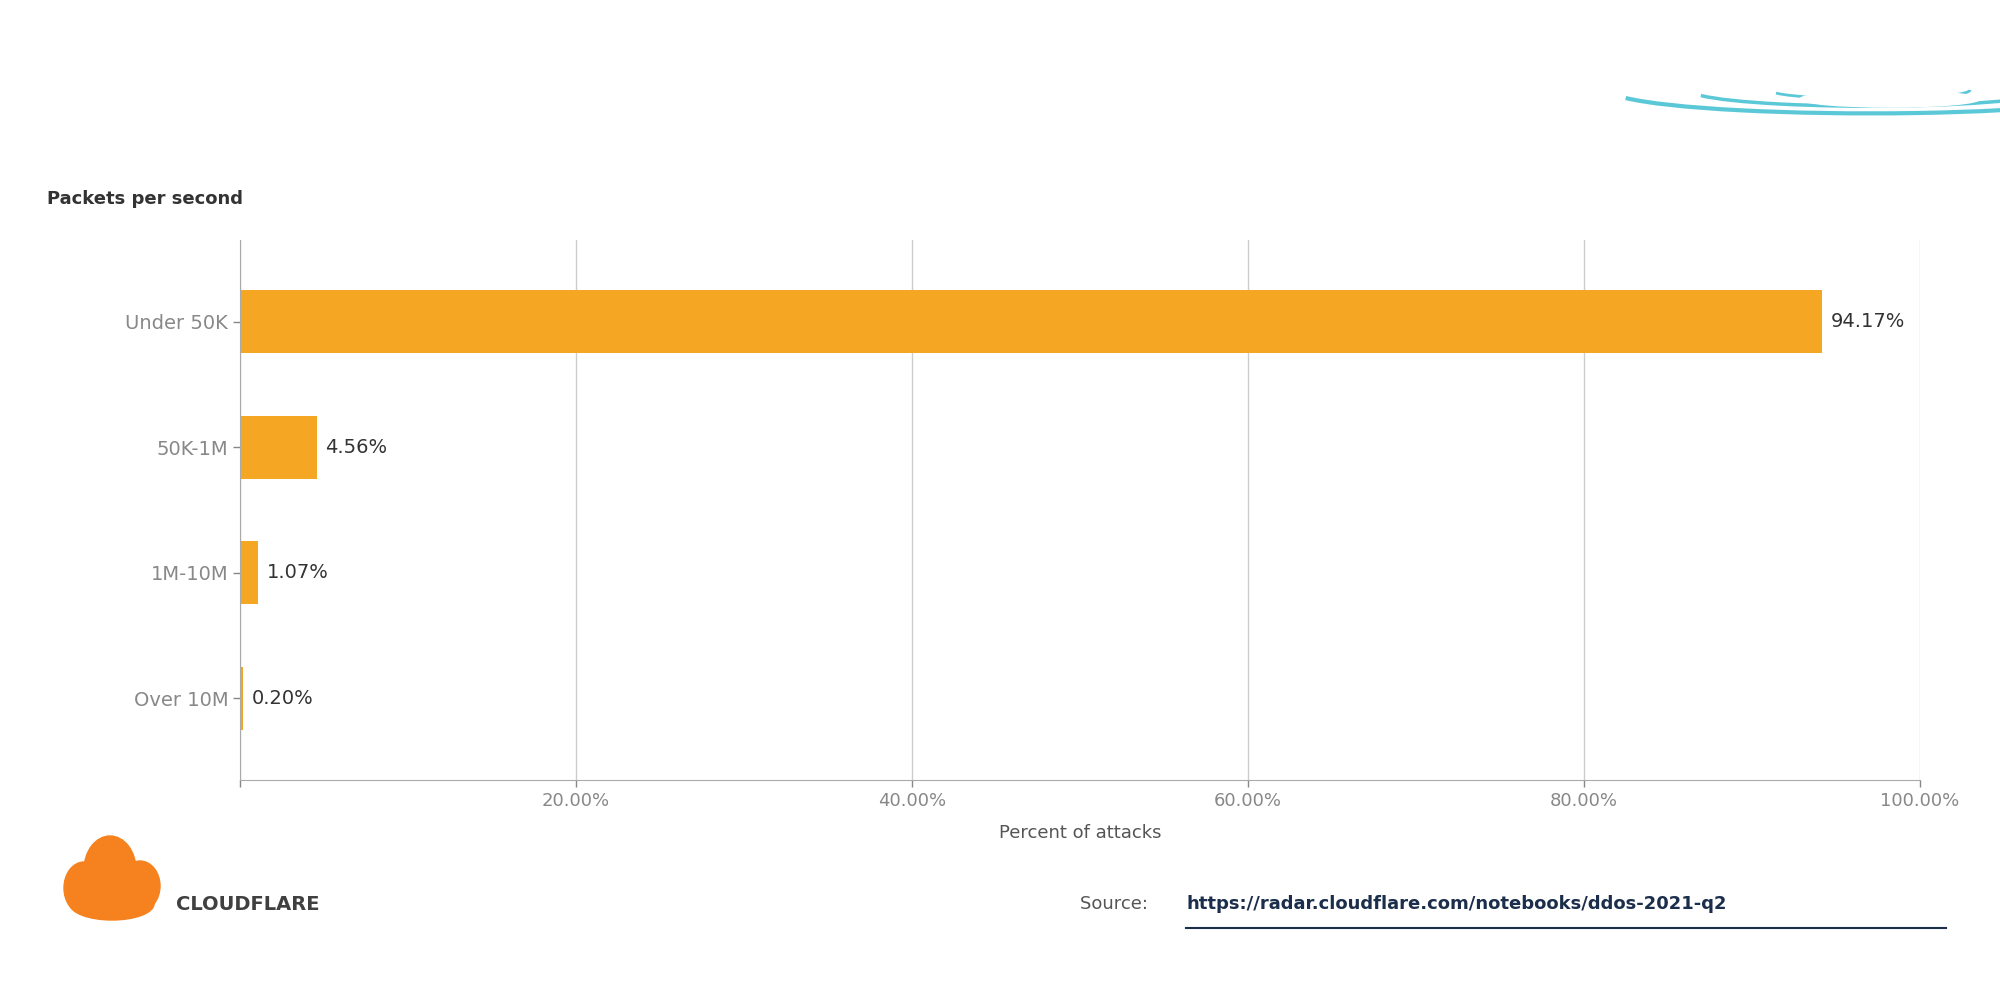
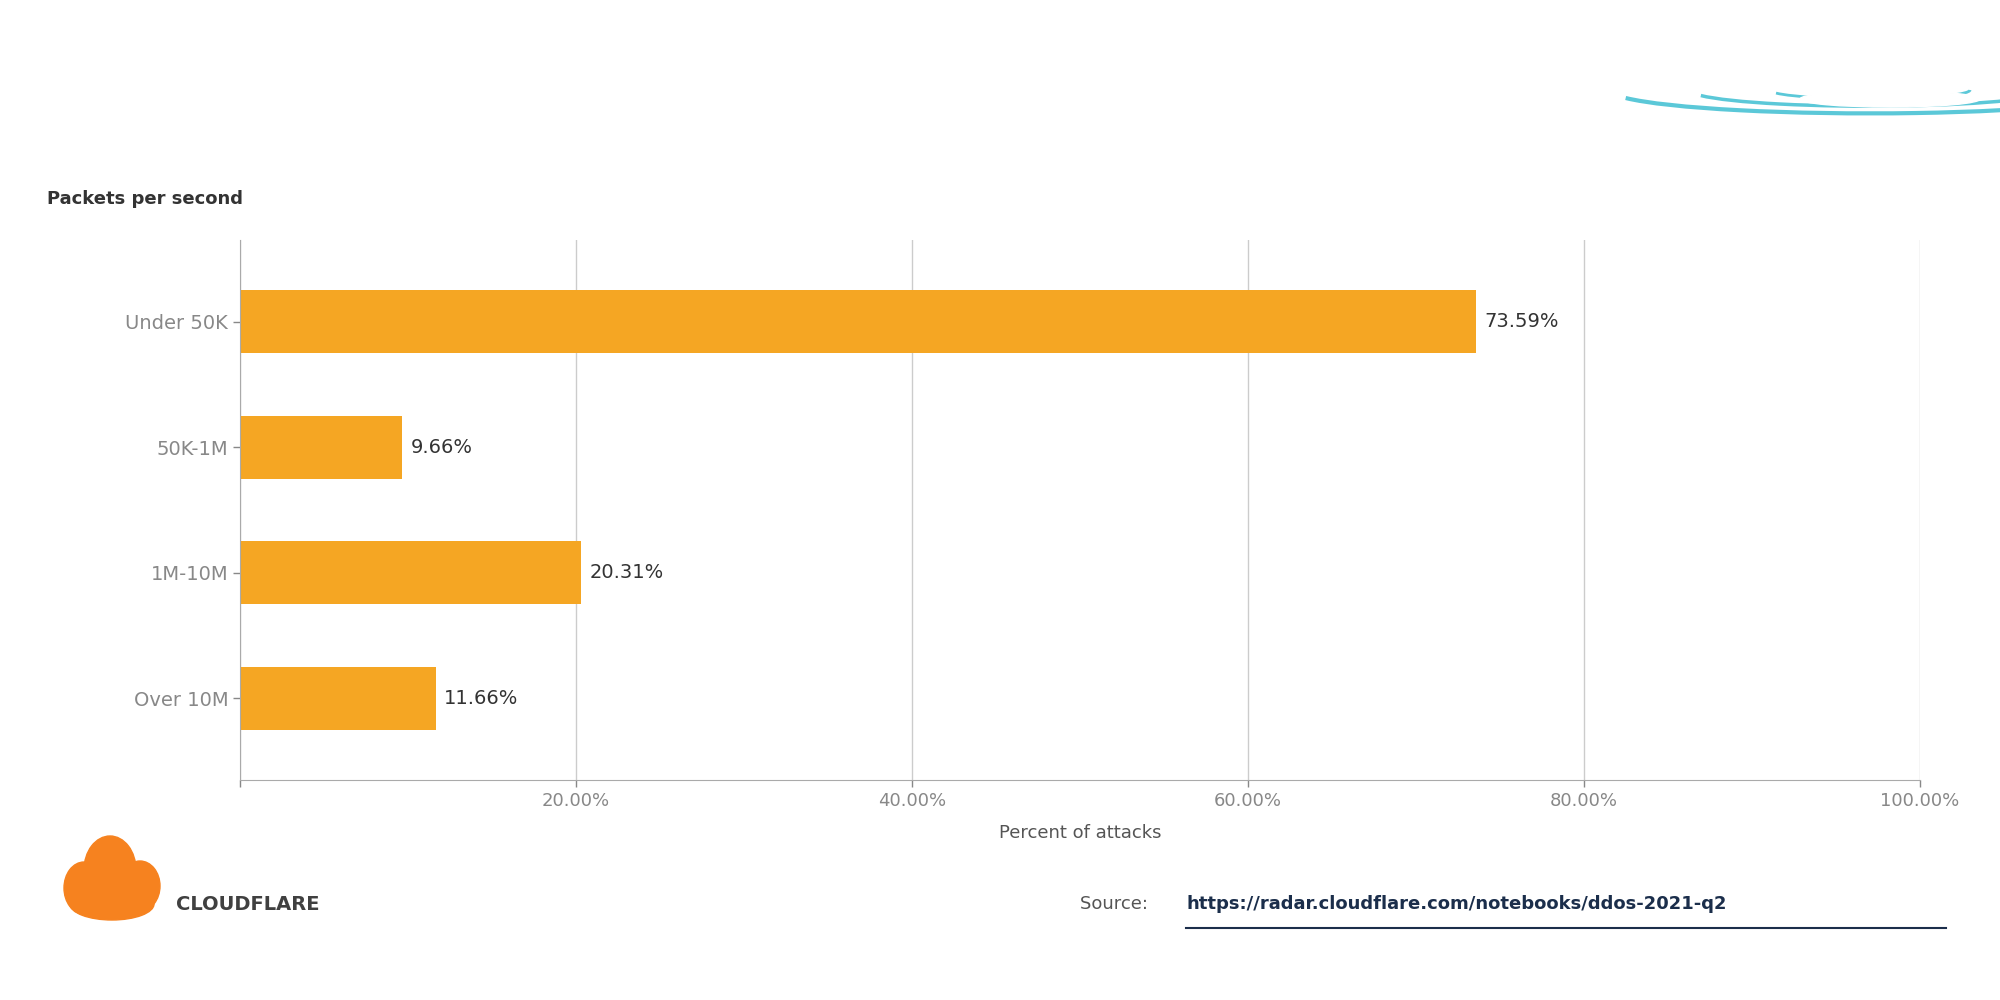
Under 50K: 94.17% -> 73.59%
50K-1M: 4.56% -> 9.66%
1M-10M: 1.07% -> 20.31%
Over 10M: 0.20% -> 11.66%
